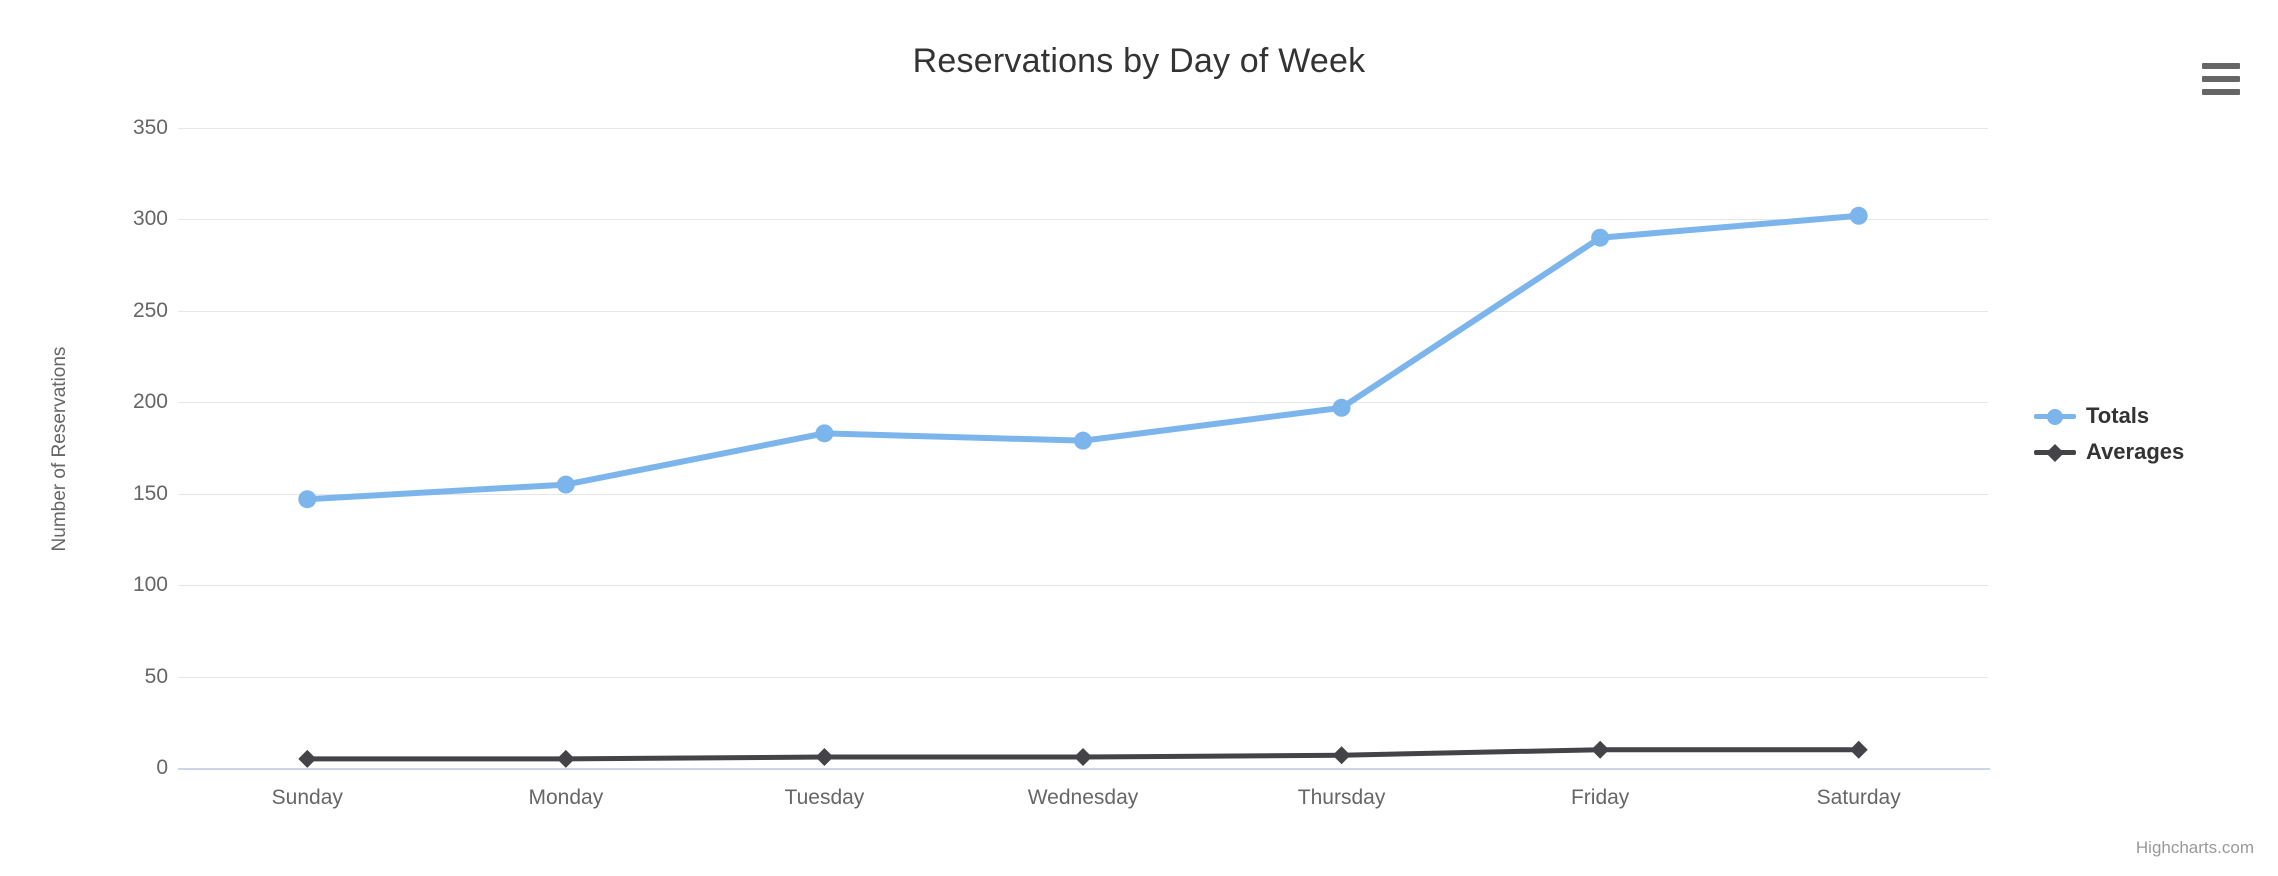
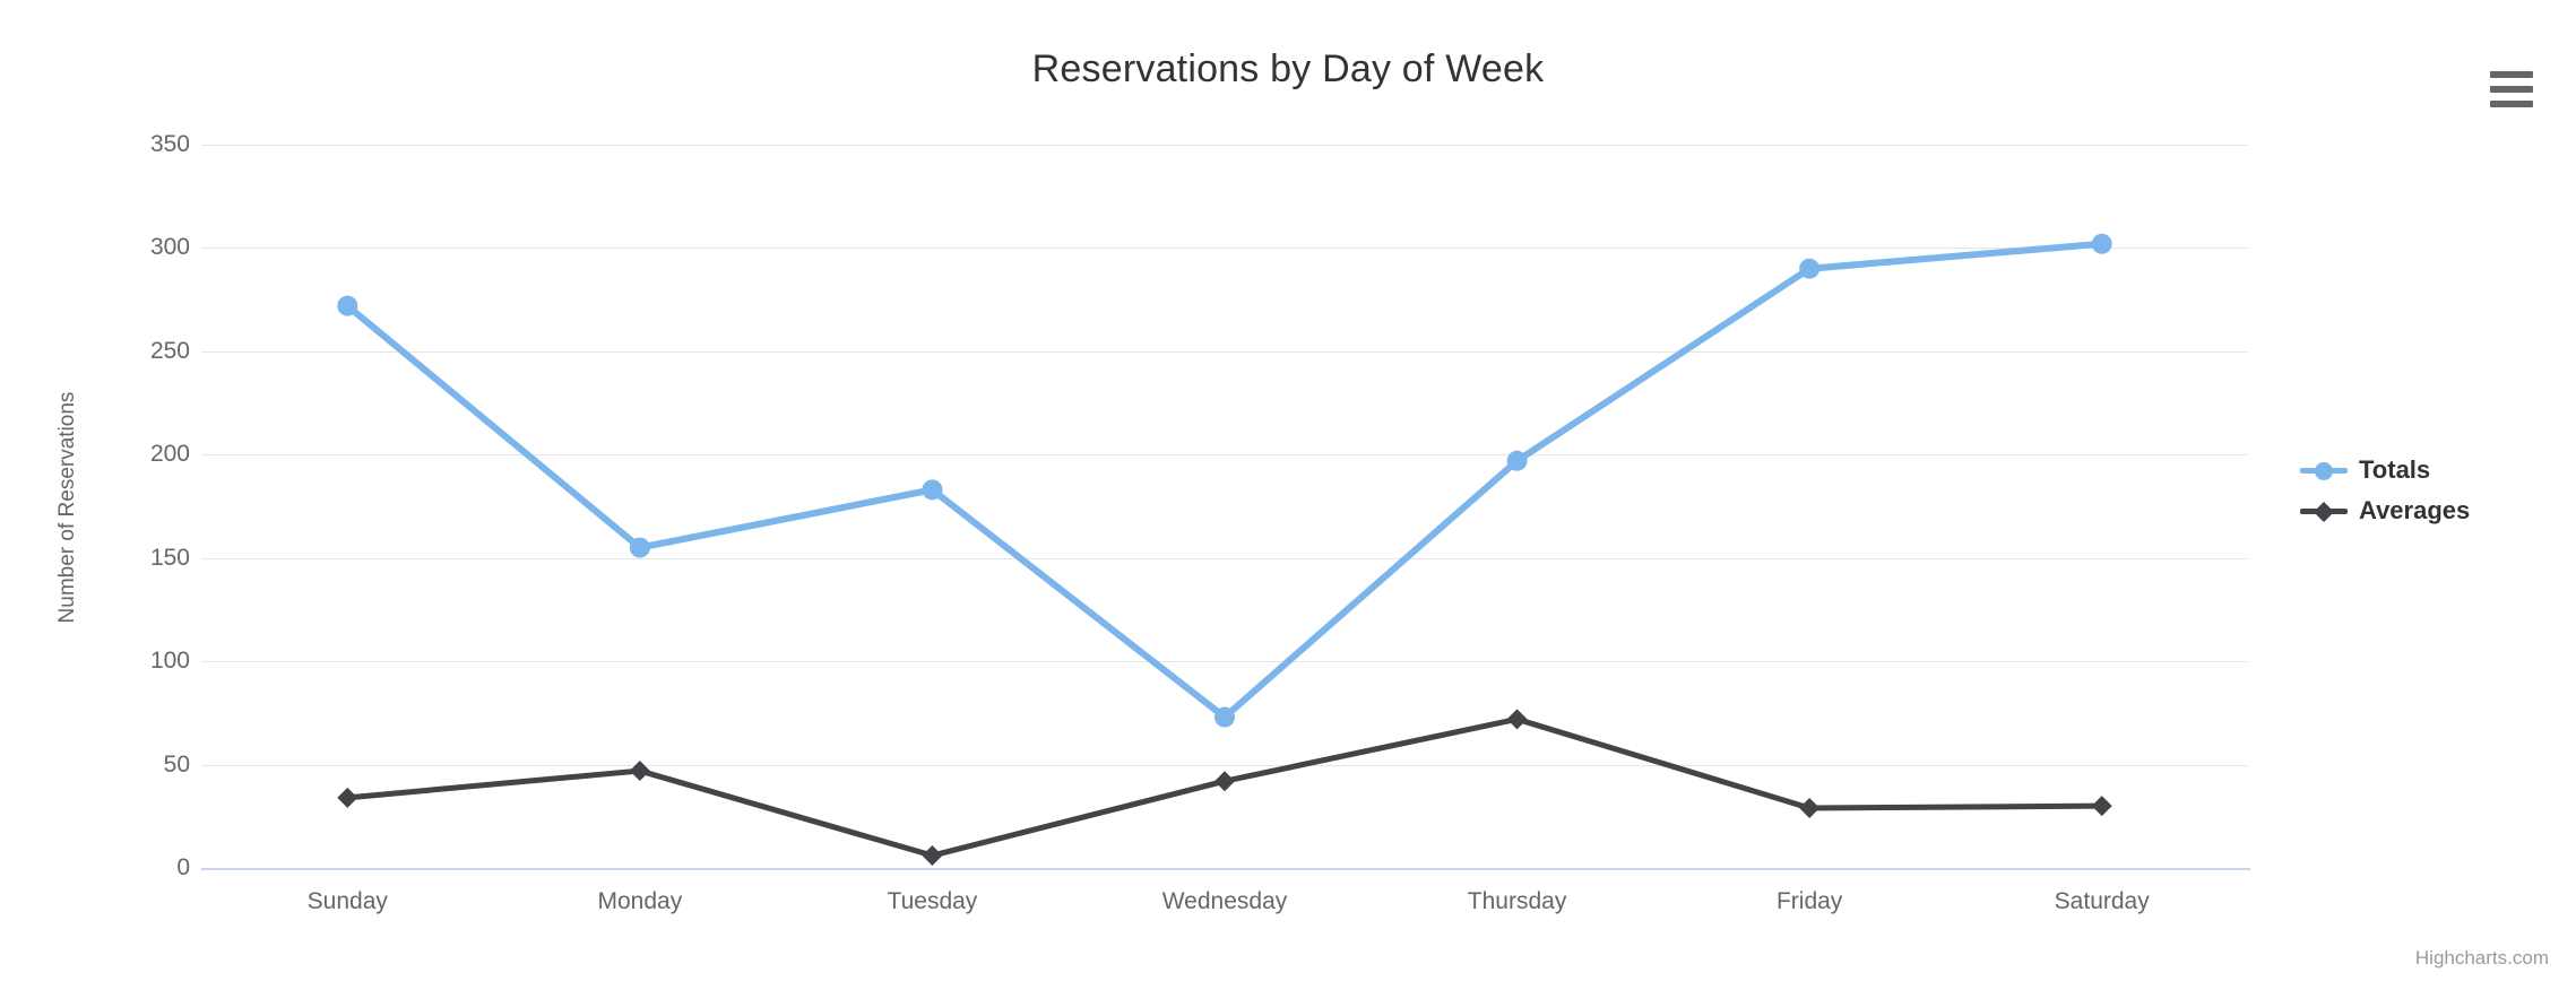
Totals/Sunday: 147 -> 272
Averages/Sunday: 5 -> 34
Averages/Monday: 5 -> 47
Totals/Wednesday: 179 -> 73
Averages/Wednesday: 6 -> 42
Averages/Thursday: 7 -> 72
Averages/Friday: 10 -> 29
Averages/Saturday: 10 -> 30
